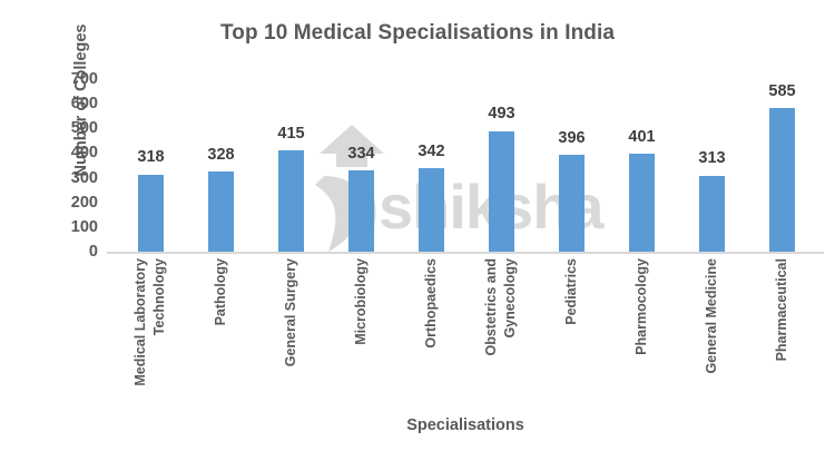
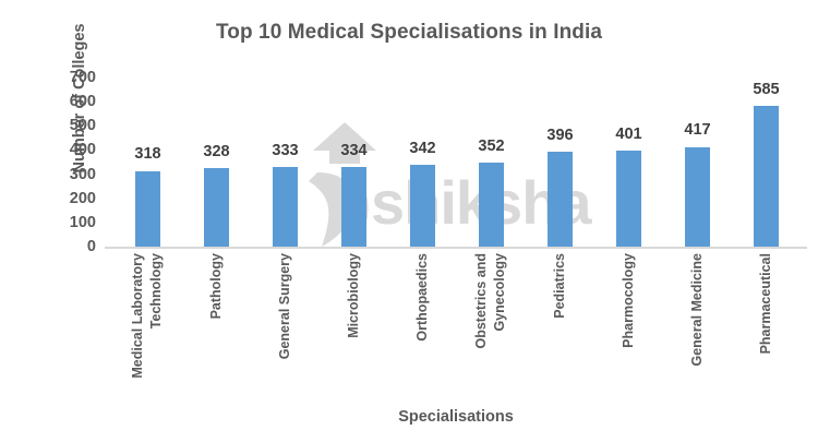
General Surgery: 415 -> 333
Obstetrics and Gynecology: 493 -> 352
General Medicine: 313 -> 417
